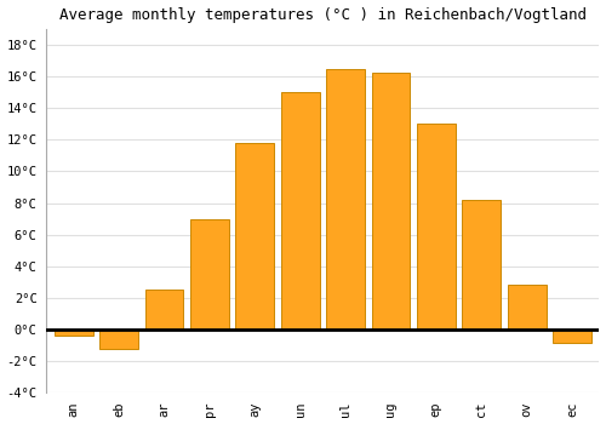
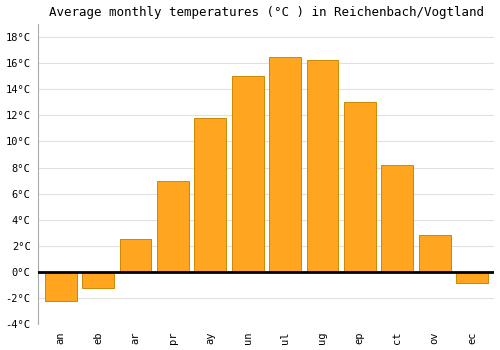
an: -0.4°C -> -2.2°C
